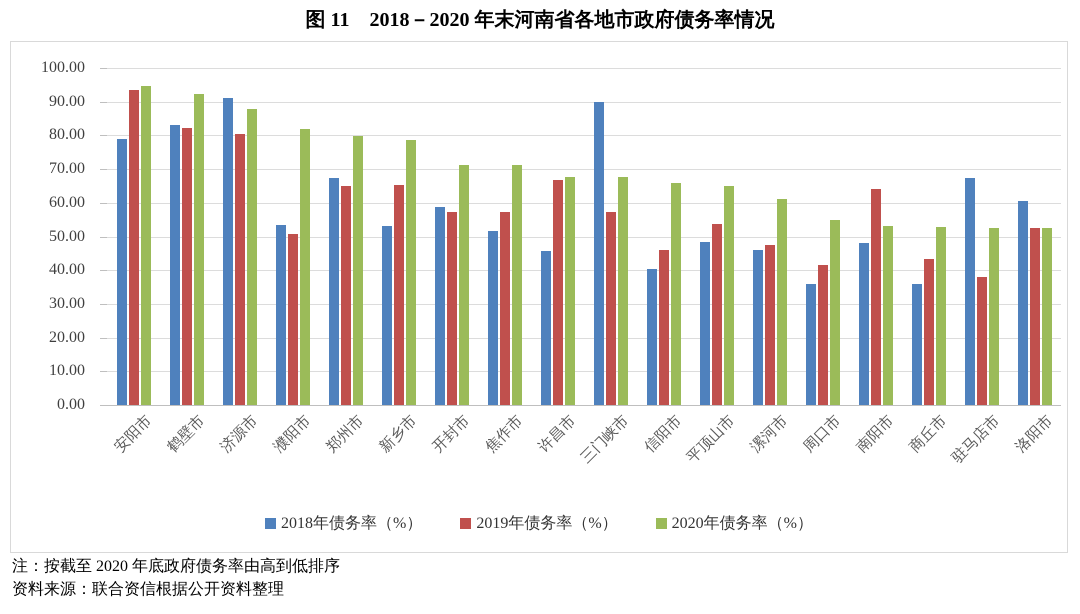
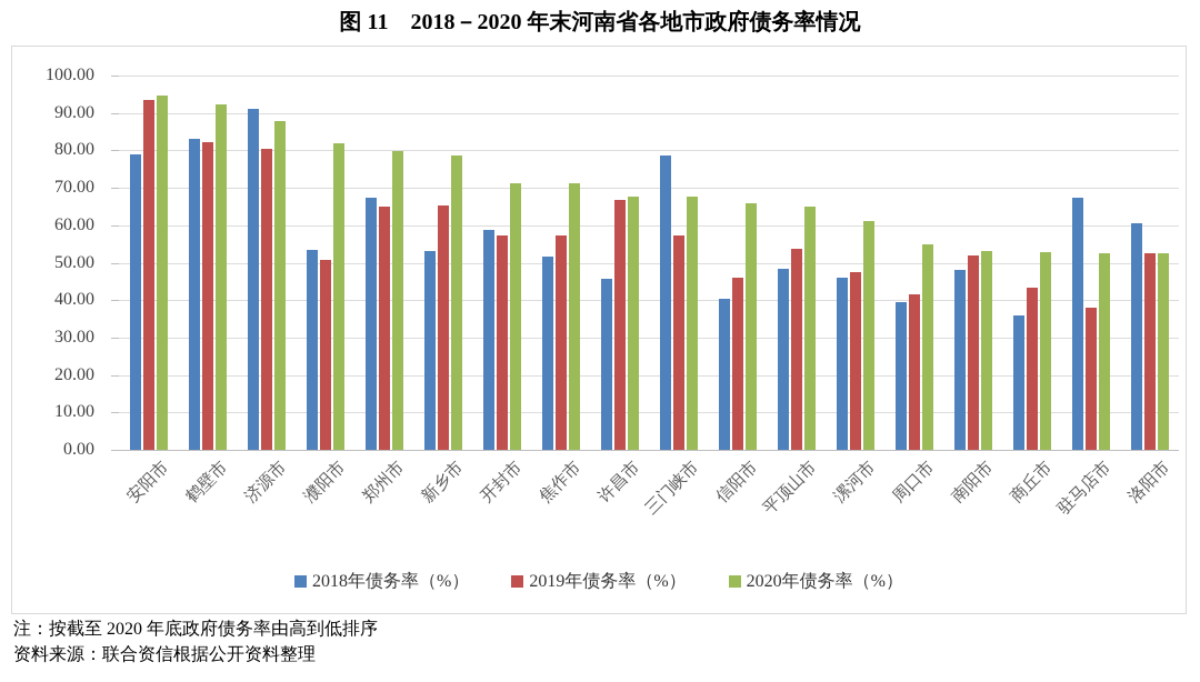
2018年债务率（%）/三门峡市: 90 -> 79
2018年债务率（%）/周口市: 36 -> 40
2019年债务率（%）/南阳市: 64 -> 52
